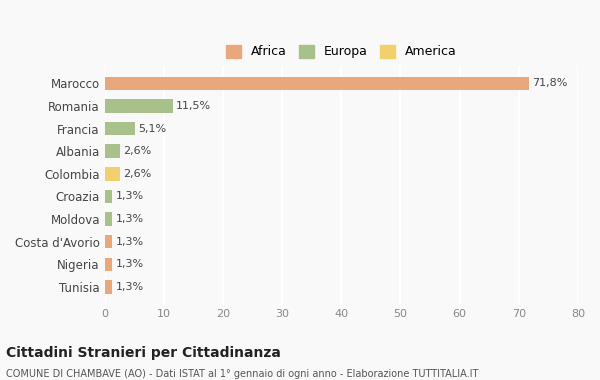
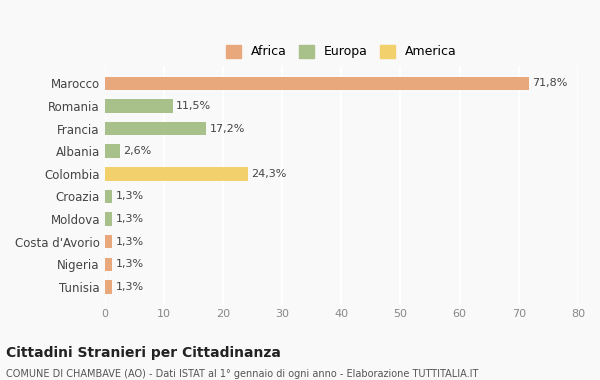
Francia: 5,1% -> 17,2%
Colombia: 2,6% -> 24,3%
